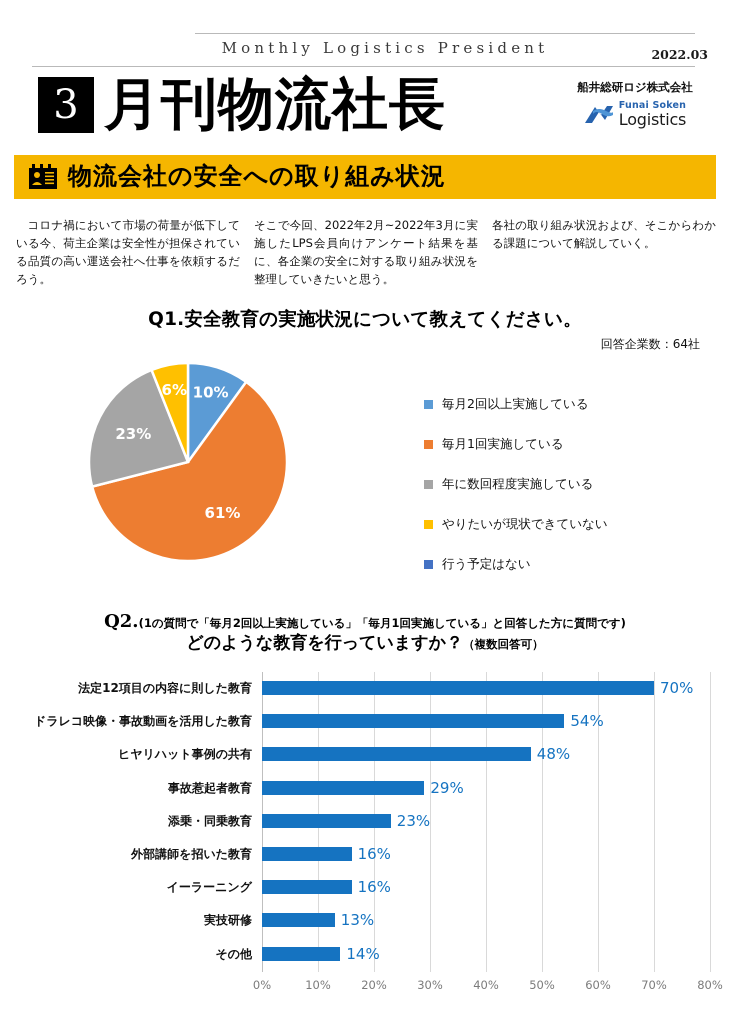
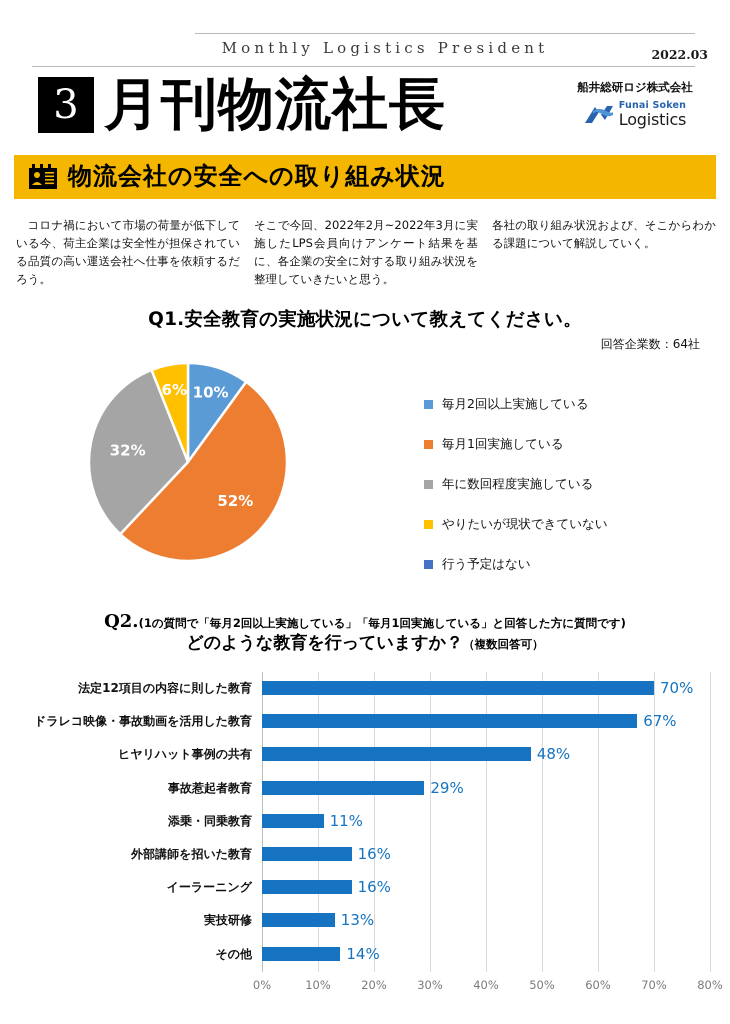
Q1.安全教育の実施状況について教えてください。/毎月1回実施している: 61% -> 52%
Q1.安全教育の実施状況について教えてください。/年に数回程度実施している: 23% -> 32%
どのような教育を行っていますか？/ドラレコ映像・事故動画を活用した教育: 54% -> 67%
どのような教育を行っていますか？/添乗・同乗教育: 23% -> 11%
